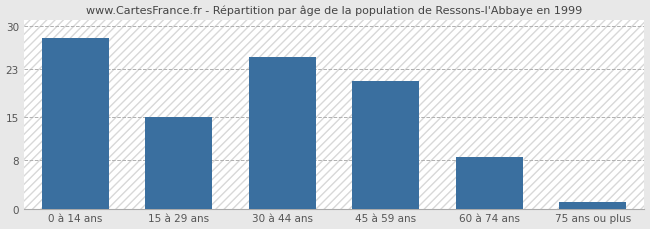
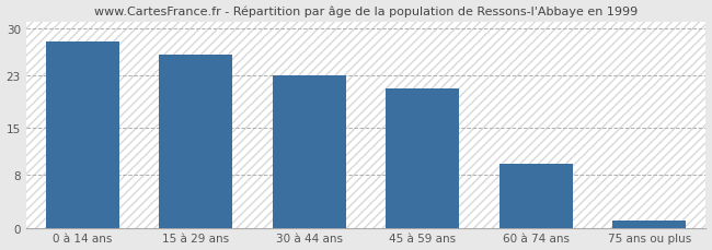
15 à 29 ans: 15.0 -> 26.0
30 à 44 ans: 25.0 -> 23.0
60 à 74 ans: 8.5 -> 9.6
